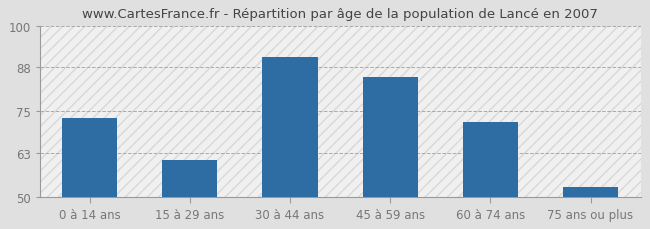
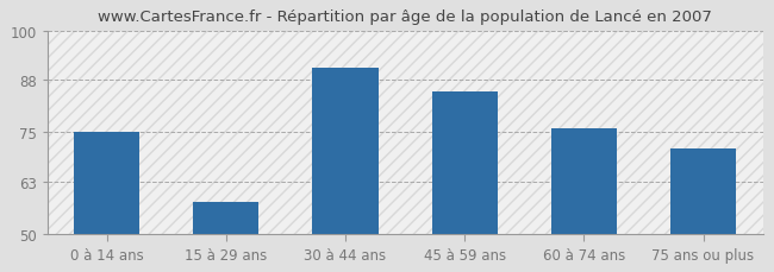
0 à 14 ans: 73 -> 75
15 à 29 ans: 61 -> 58
60 à 74 ans: 72 -> 76
75 ans ou plus: 53 -> 71
